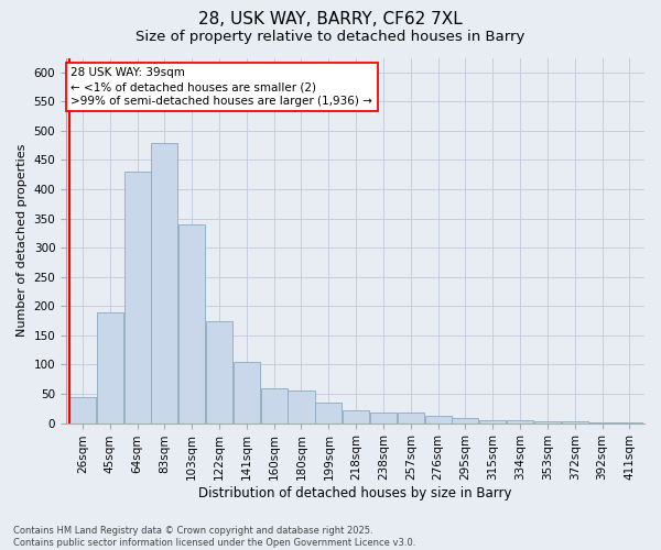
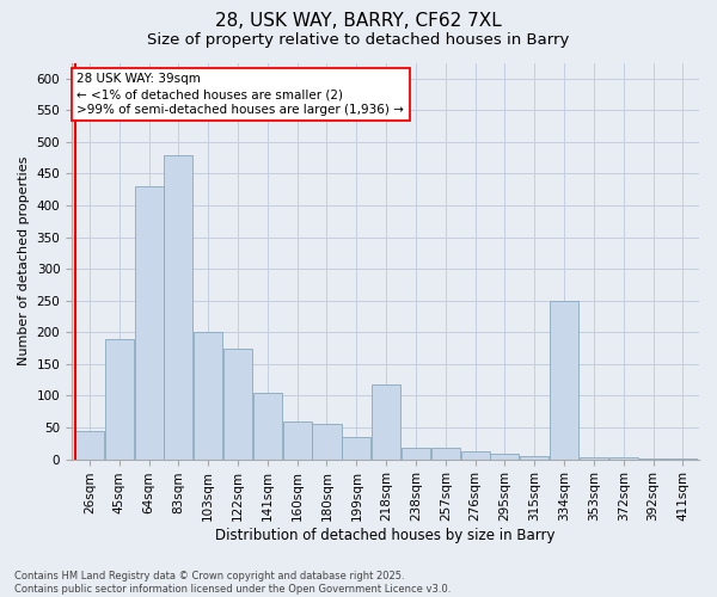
103sqm: 340 -> 200
218sqm: 22 -> 118
334sqm: 4 -> 250
